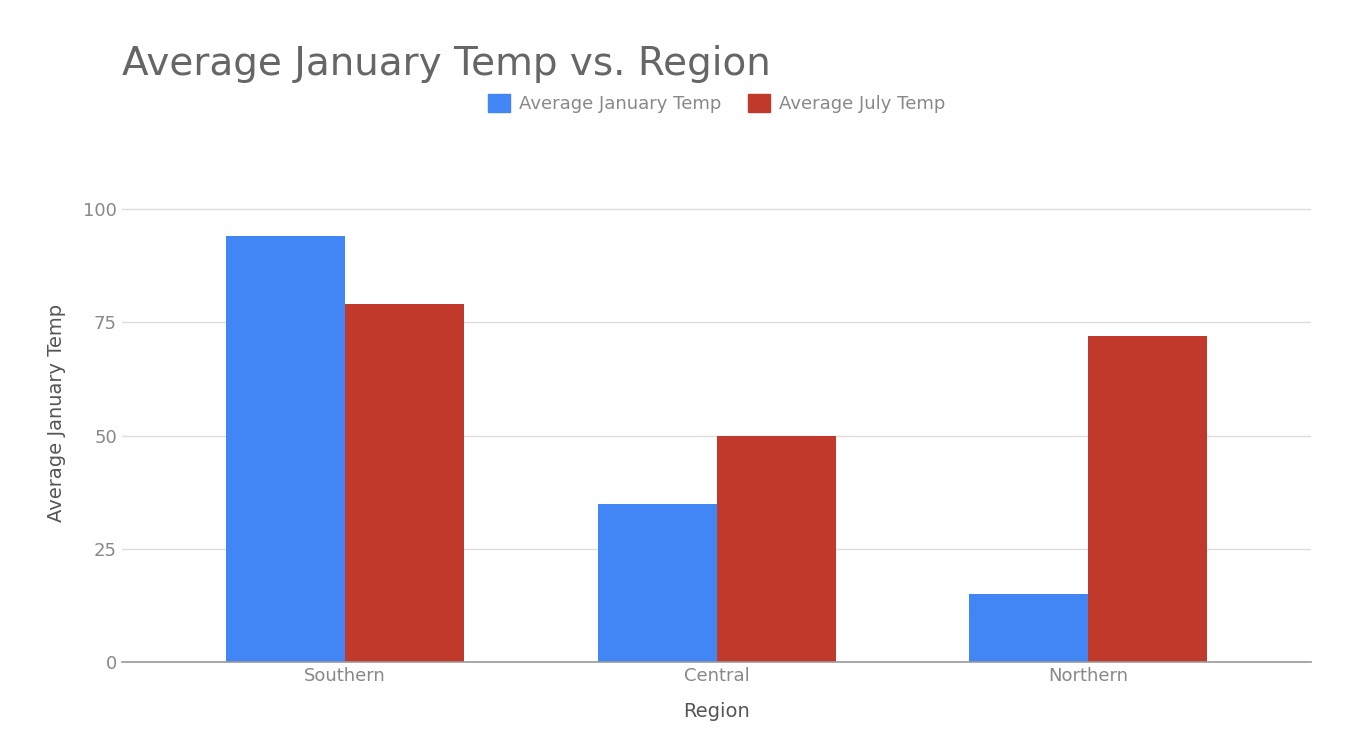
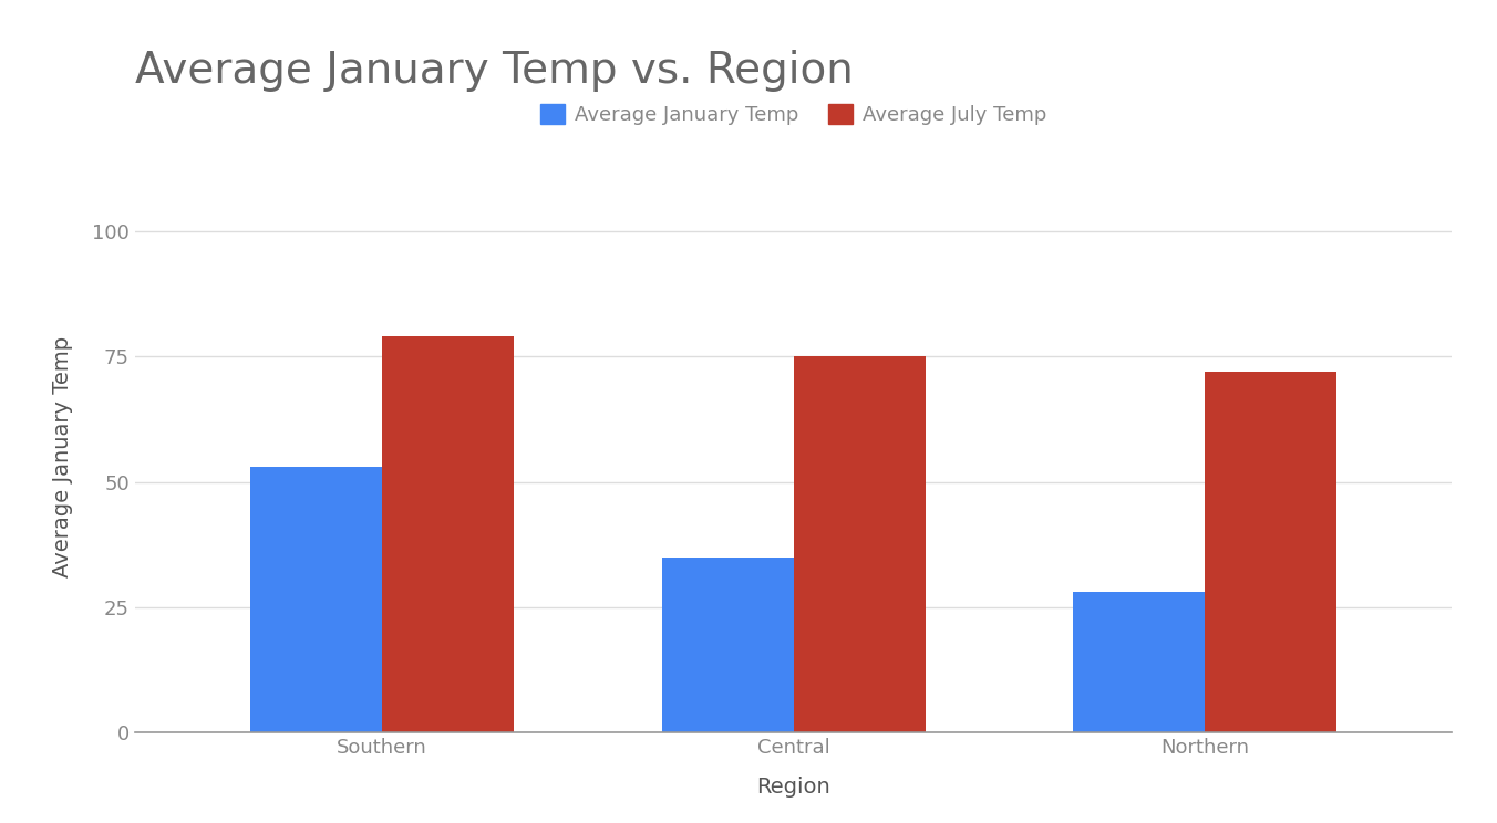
Average January Temp/Southern: 94 -> 53
Average July Temp/Central: 50 -> 75
Average January Temp/Northern: 15 -> 28
